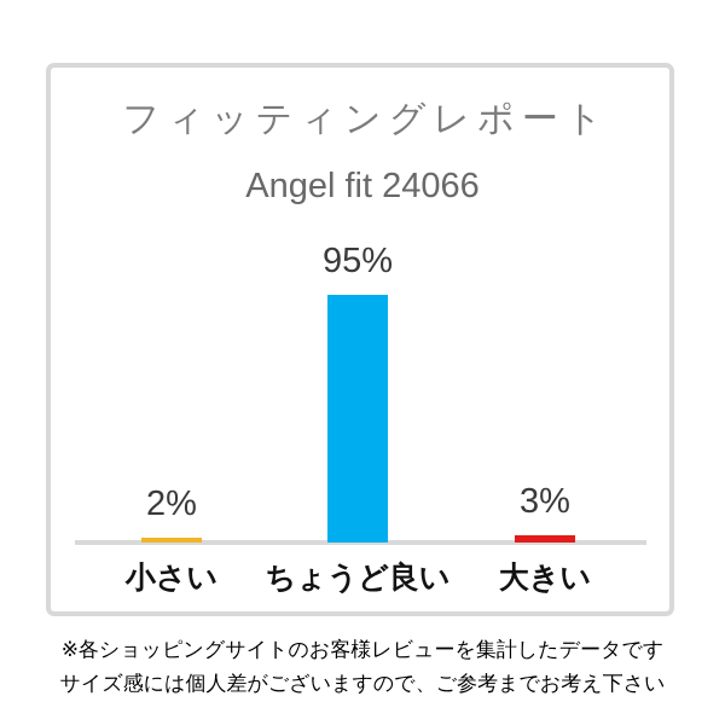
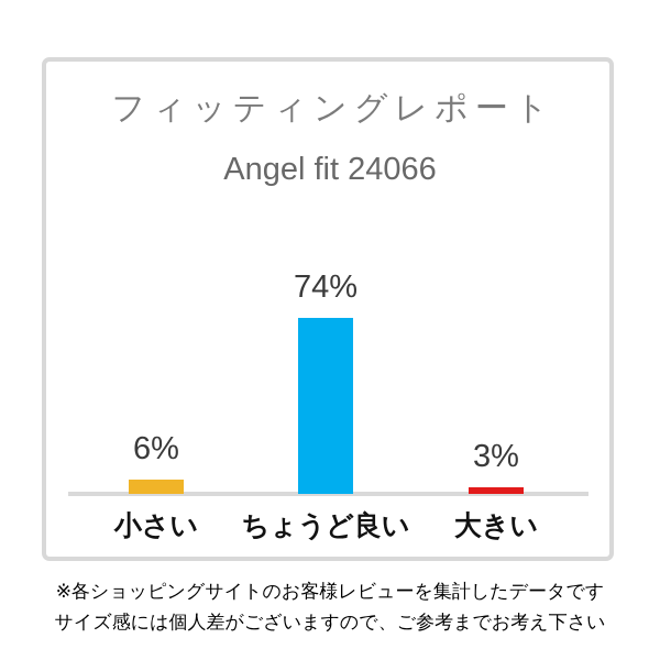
小さい: 2% -> 6%
ちょうど良い: 95% -> 74%
